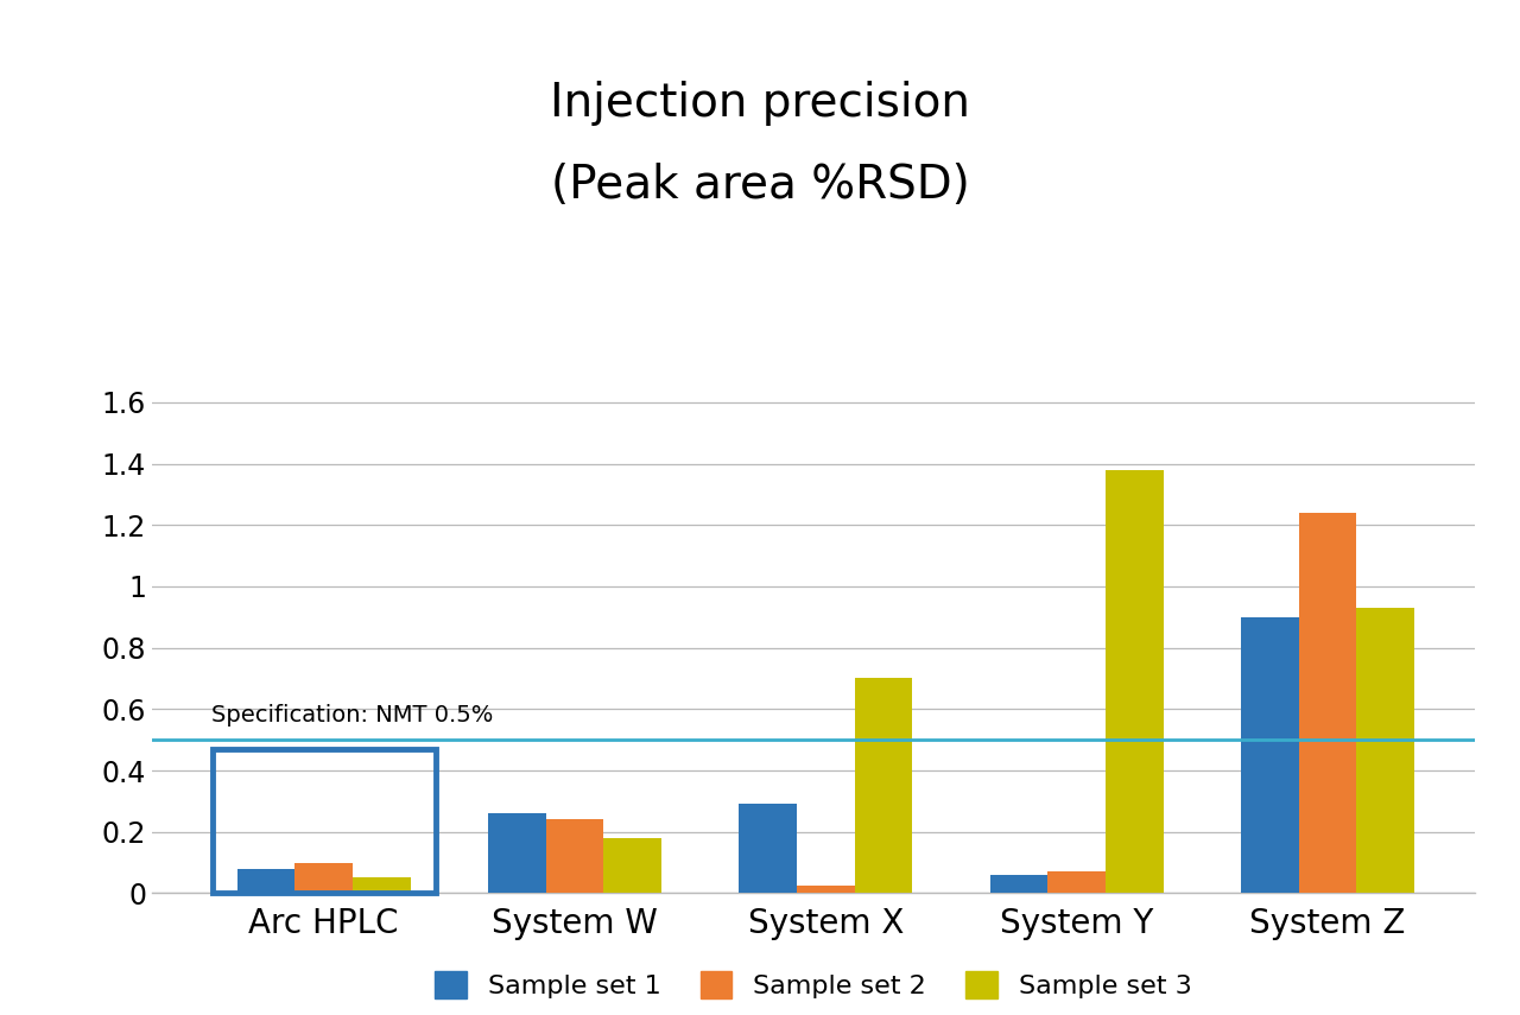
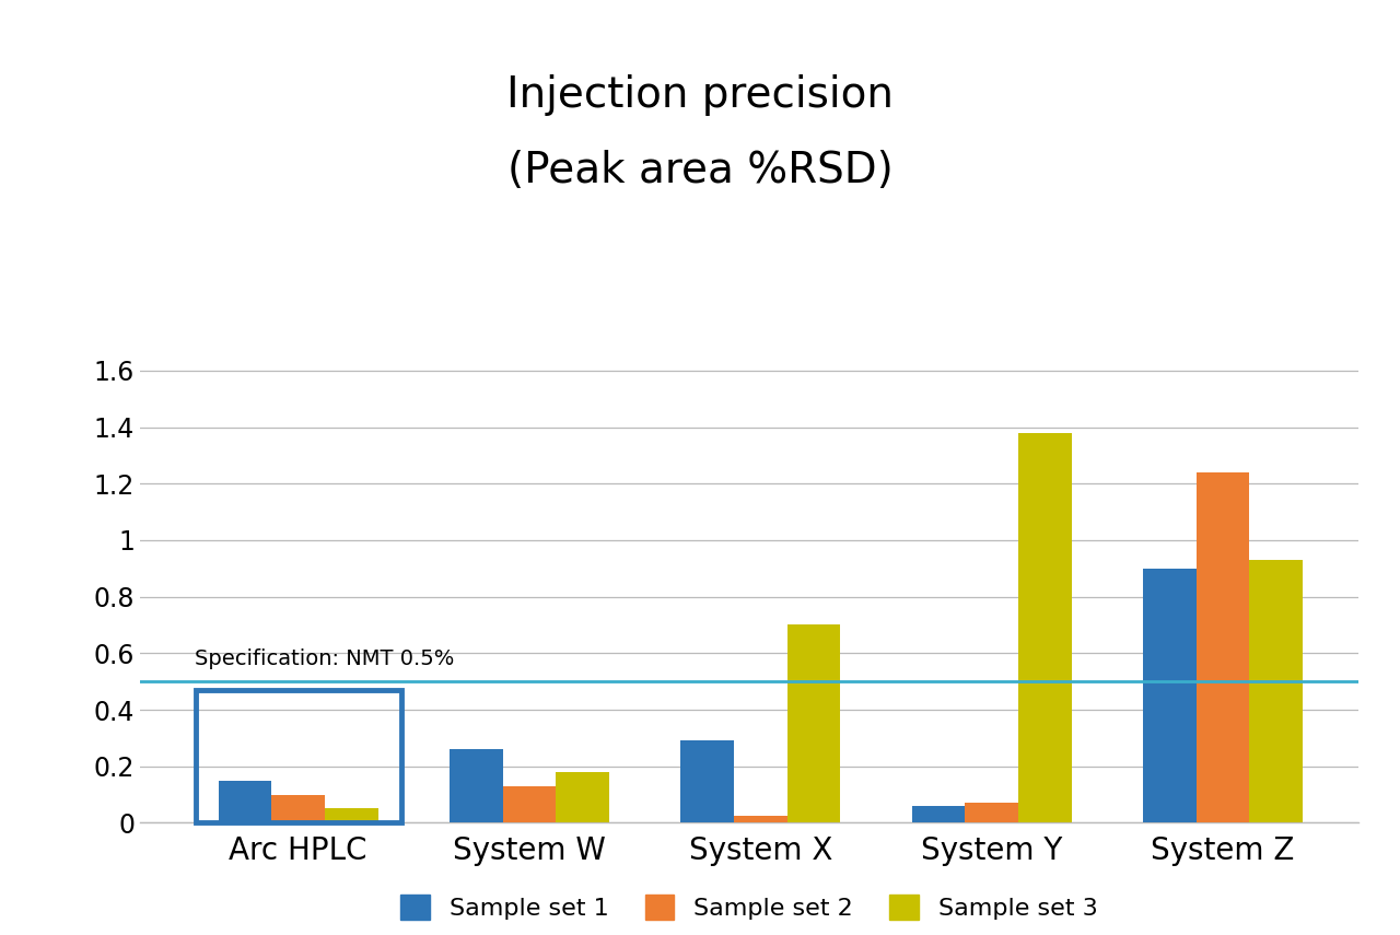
Sample set 1/Arc HPLC: 0.08 -> 0.15
Sample set 2/System W: 0.240 -> 0.130
